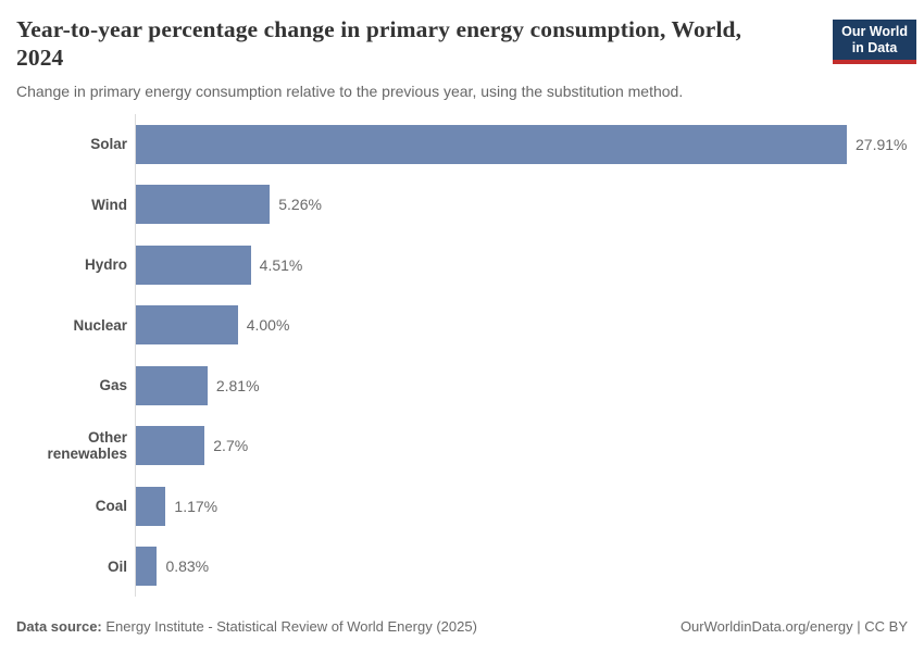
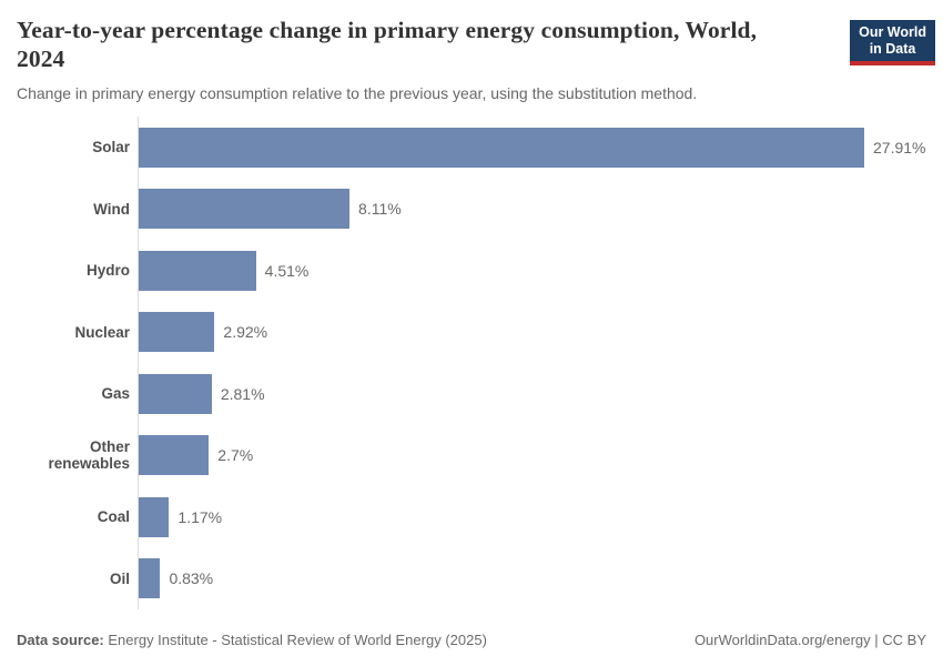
Wind: 5.26% -> 8.11%
Nuclear: 4.00% -> 2.92%
